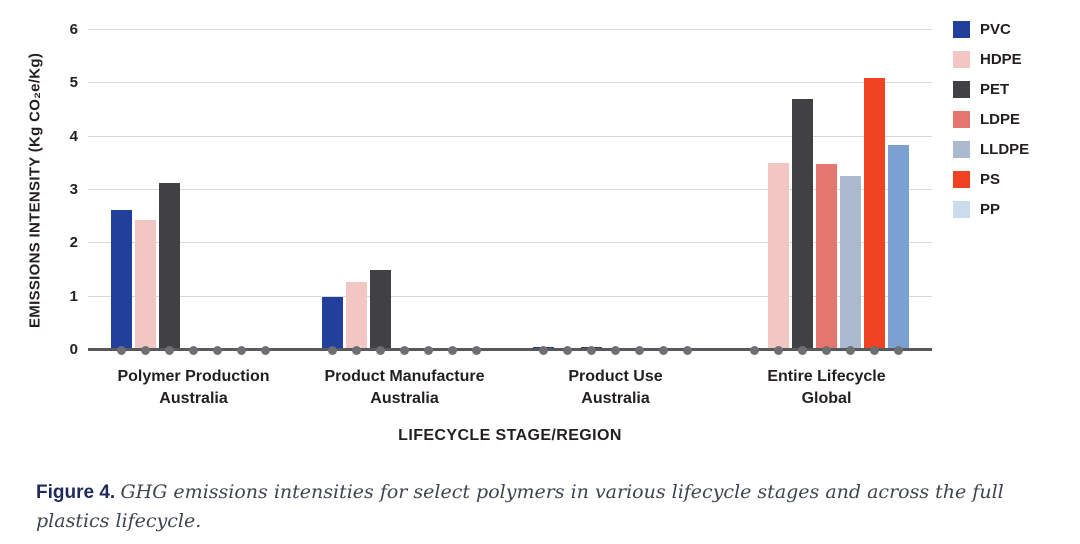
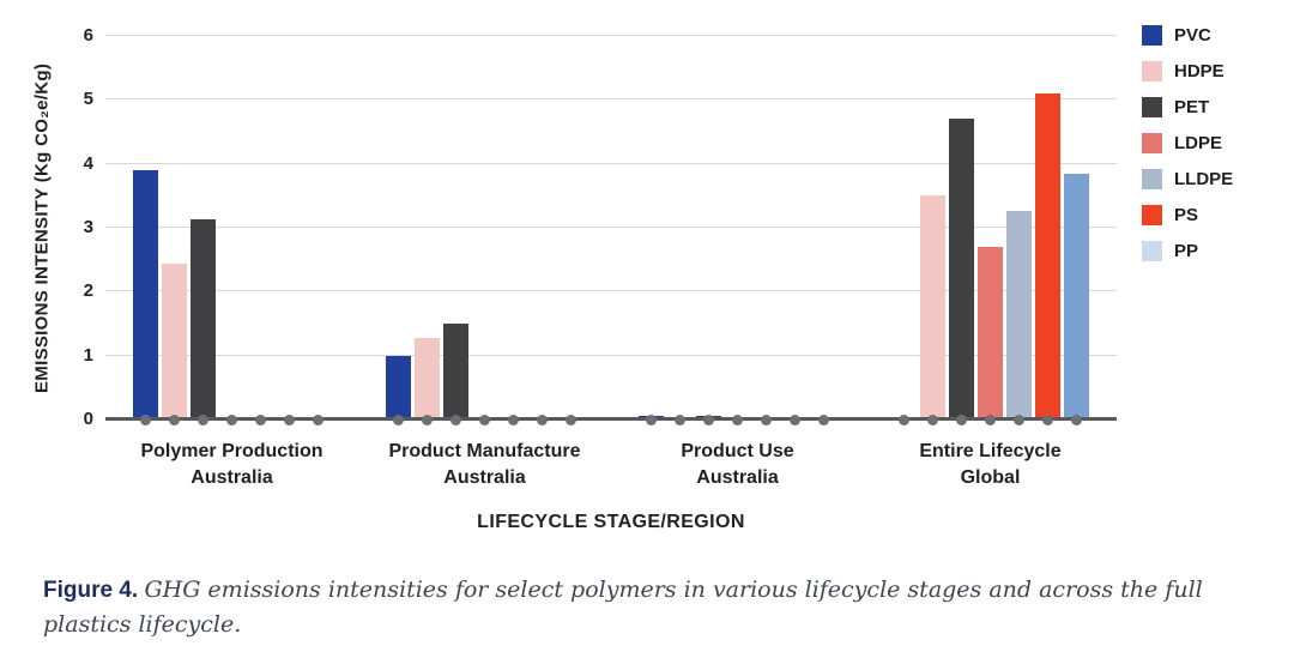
PVC/Polymer Production Australia: 2.6 -> 3.9
LDPE/Entire Lifecycle Global: 3.5 -> 2.7
